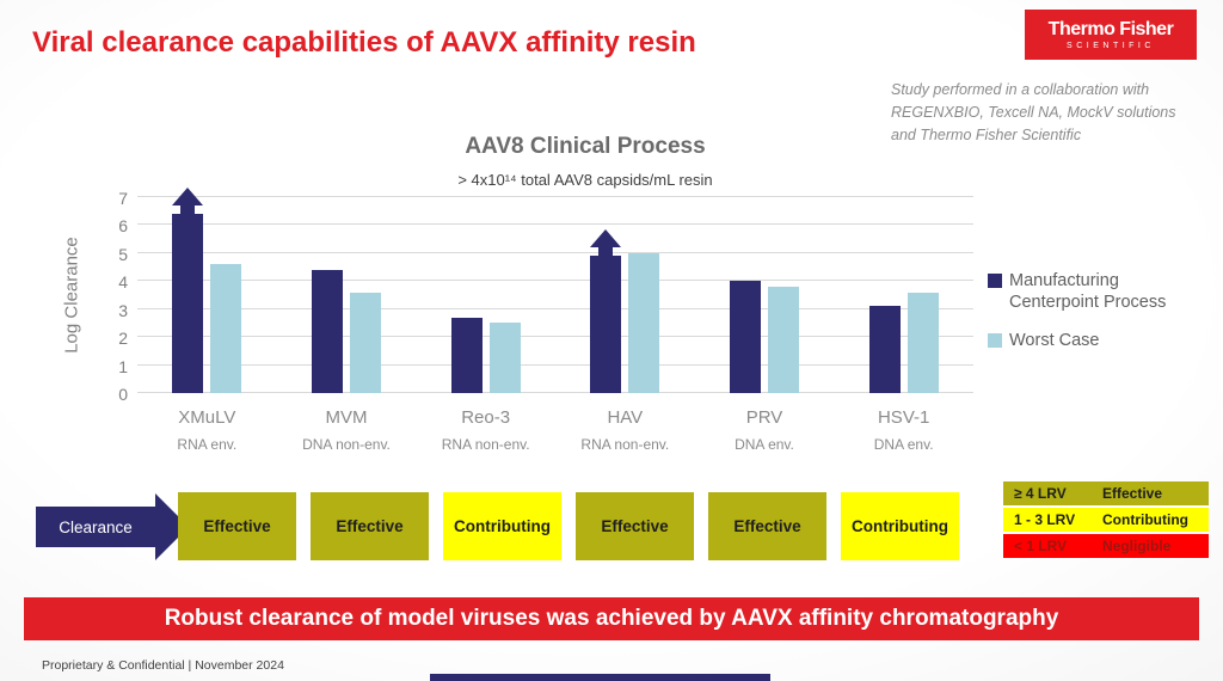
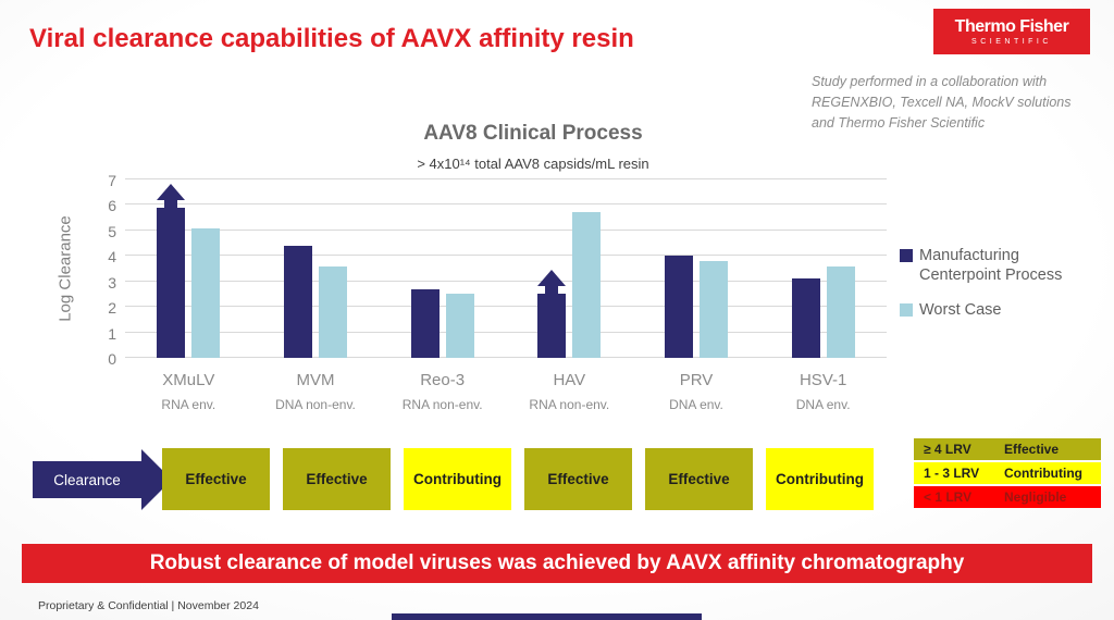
Manufacturing Centerpoint Process/XMuLV: 6.4 -> 5.9
Worst Case/XMuLV: 4.6 -> 5.1
Manufacturing Centerpoint Process/HAV: 4.9 -> 2.5
Worst Case/HAV: 5.0 -> 5.7
